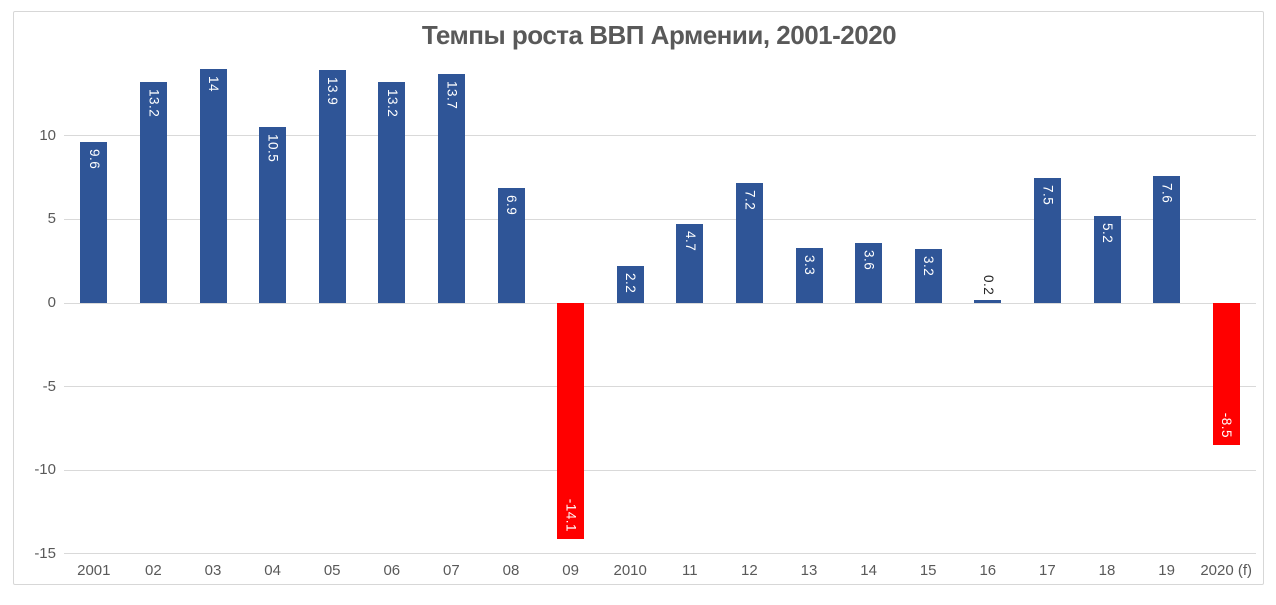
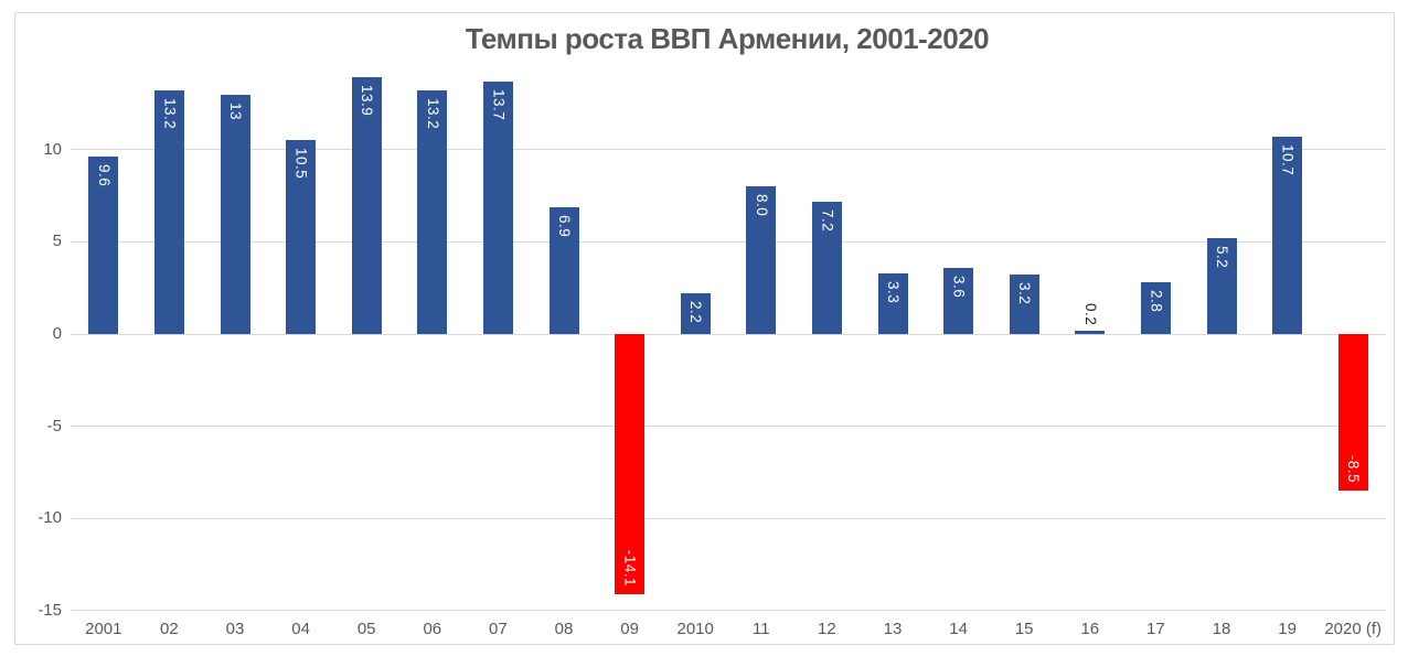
03: 14 -> 13
11: 4.7 -> 8.0
17: 7.5 -> 2.8
19: 7.6 -> 10.7
